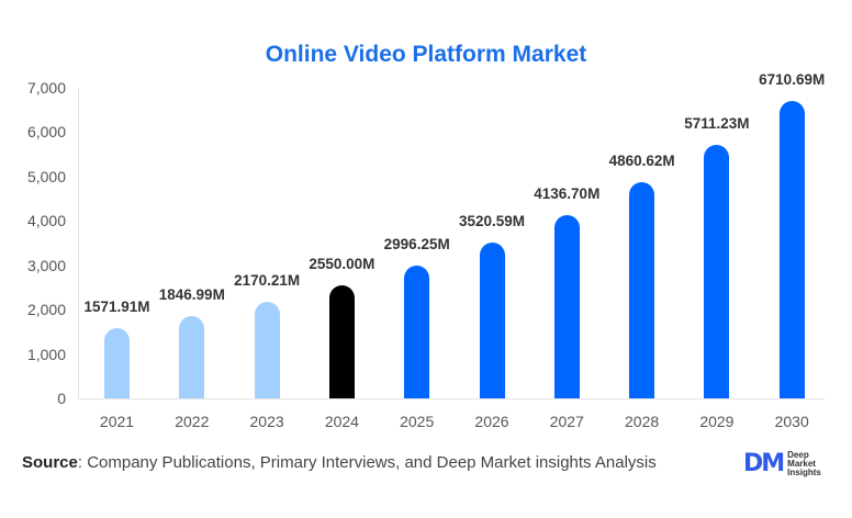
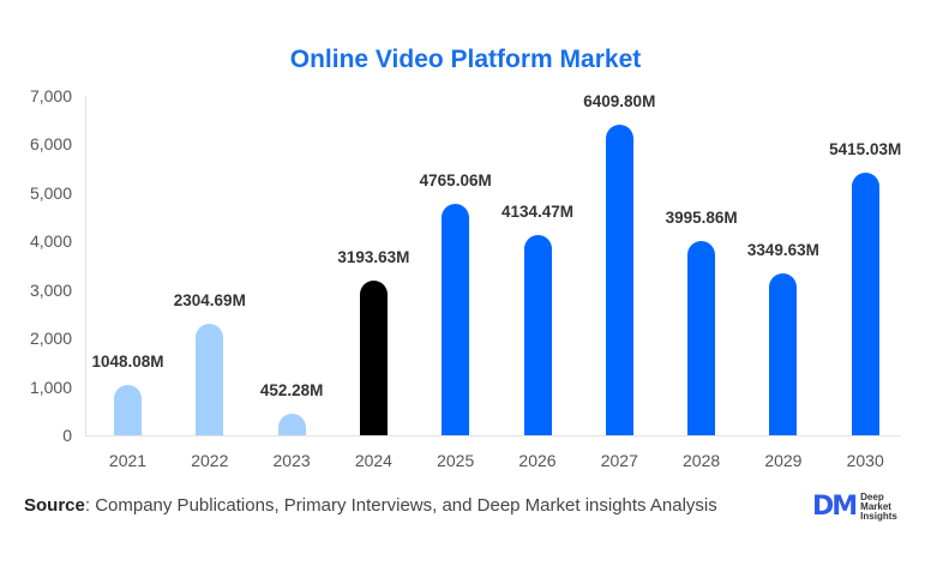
2021: 1571.91M -> 1048.08M
2022: 1846.99M -> 2304.69M
2023: 2170.21M -> 452.28M
2024: 2550.00M -> 3193.63M
2025: 2996.25M -> 4765.06M
2026: 3520.59M -> 4134.47M
2027: 4136.70M -> 6409.80M
2028: 4860.62M -> 3995.86M
2029: 5711.23M -> 3349.63M
2030: 6710.69M -> 5415.03M
